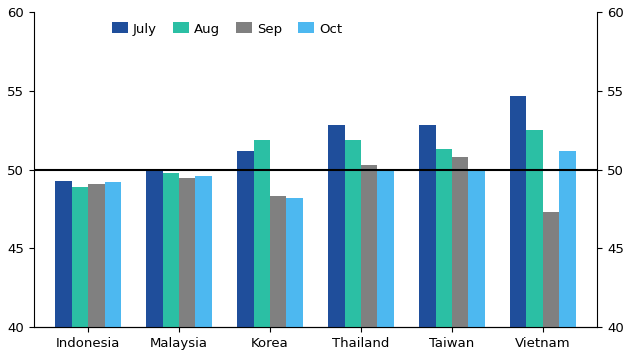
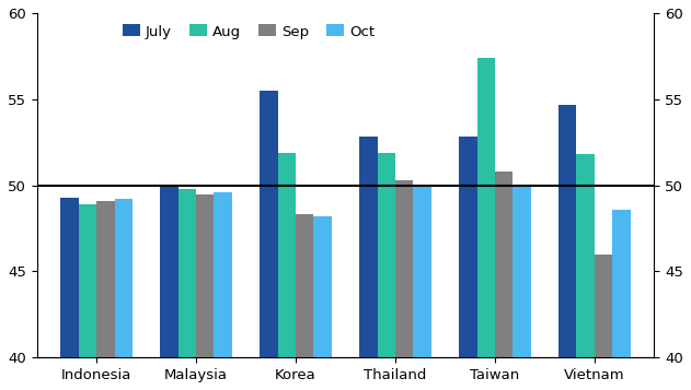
July/Korea: 51.2 -> 55.5
Aug/Taiwan: 51.3 -> 57.4
Aug/Vietnam: 52.5 -> 51.8
Sep/Vietnam: 47.3 -> 46.0
Oct/Vietnam: 51.2 -> 48.6
